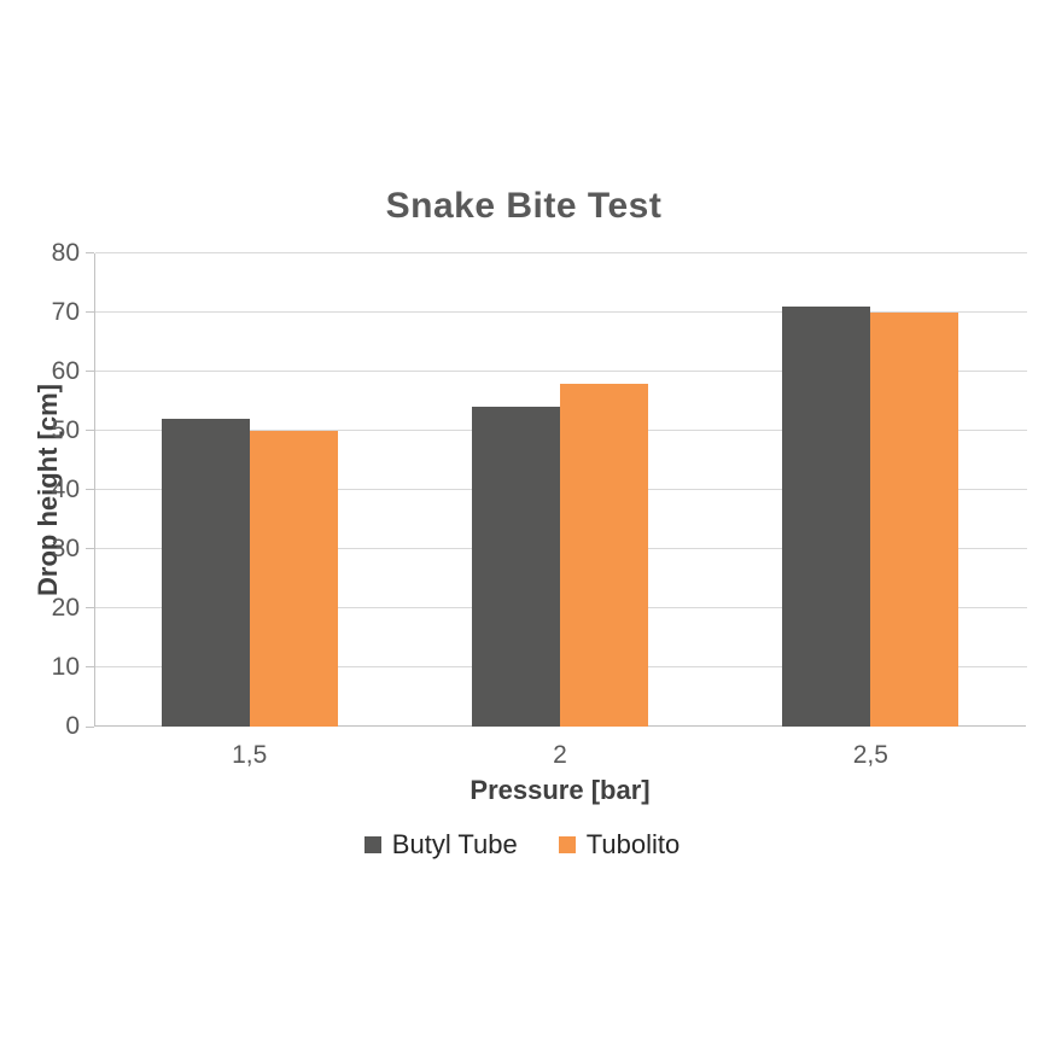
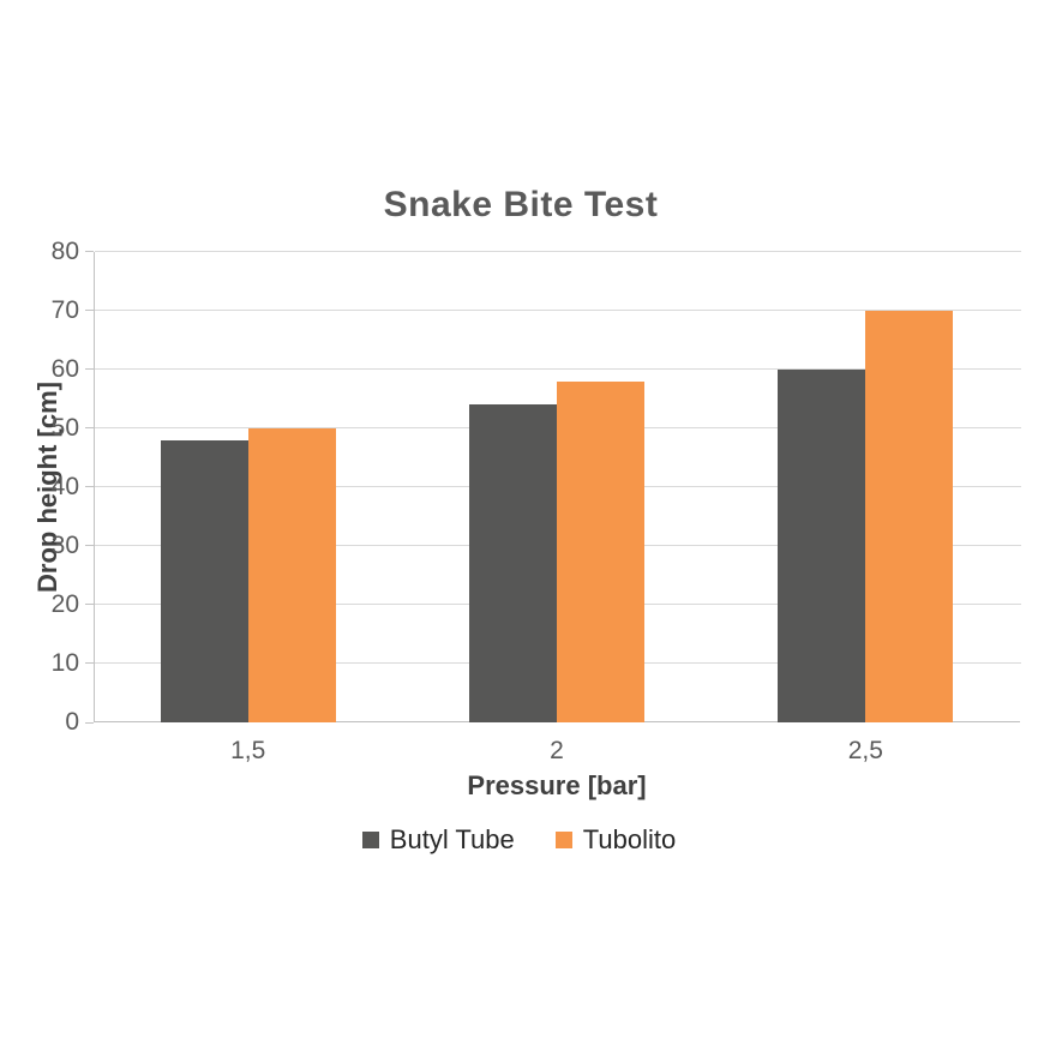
Butyl Tube/1,5: 52 -> 48
Butyl Tube/2,5: 71 -> 60
